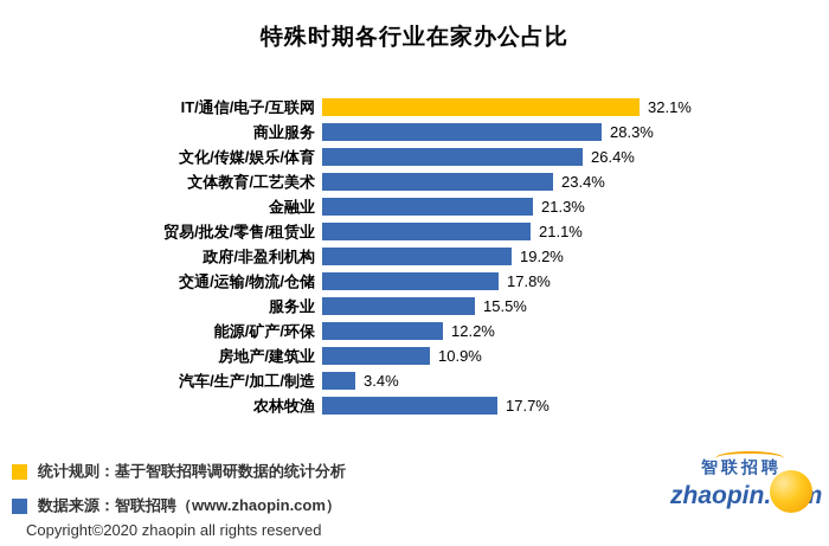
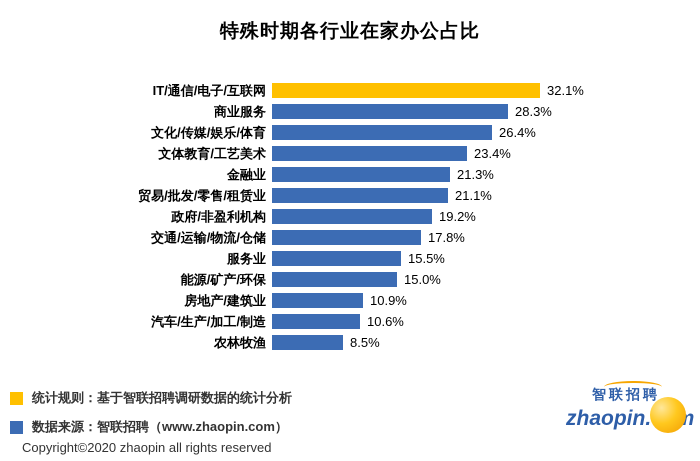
能源/矿产/环保: 12.2% -> 15.0%
汽车/生产/加工/制造: 3.4% -> 10.6%
农林牧渔: 17.7% -> 8.5%
